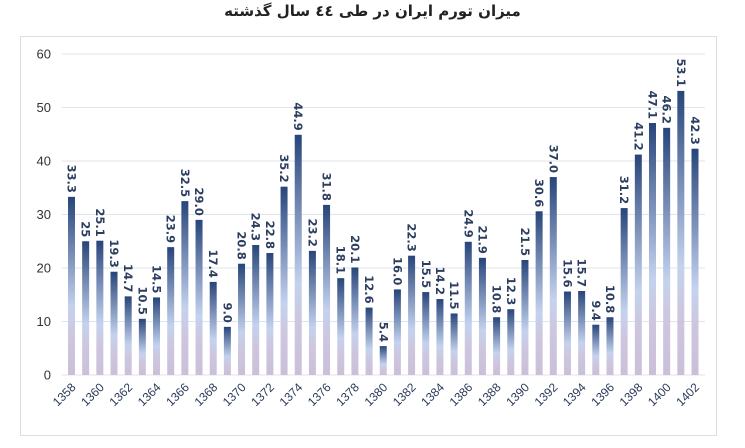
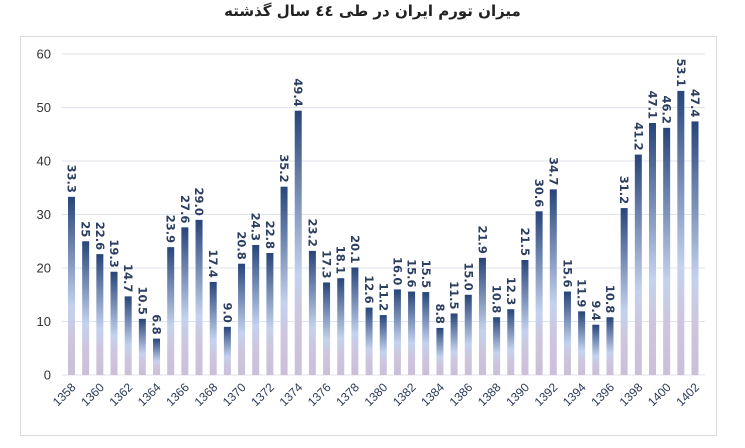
1360: 25.1 -> 22.6
1364: 14.5 -> 6.8
1366: 32.5 -> 27.6
1374: 44.9 -> 49.4
1376: 31.8 -> 17.3
1380: 5.4 -> 11.2
1382: 22.3 -> 15.6
1384: 14.2 -> 8.8
1386: 24.9 -> 15.0
1392: 37.0 -> 34.7
1394: 15.7 -> 11.9
1402: 42.3 -> 47.4
